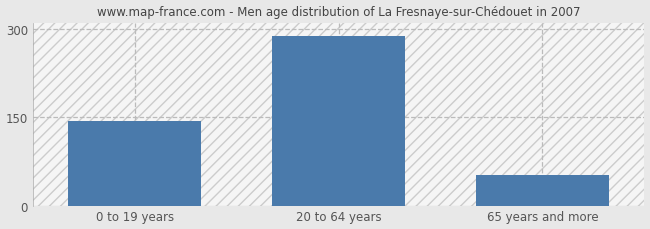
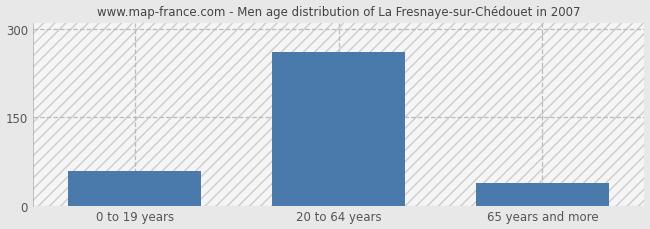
0 to 19 years: 143 -> 58
20 to 64 years: 287 -> 260
65 years and more: 52 -> 38
